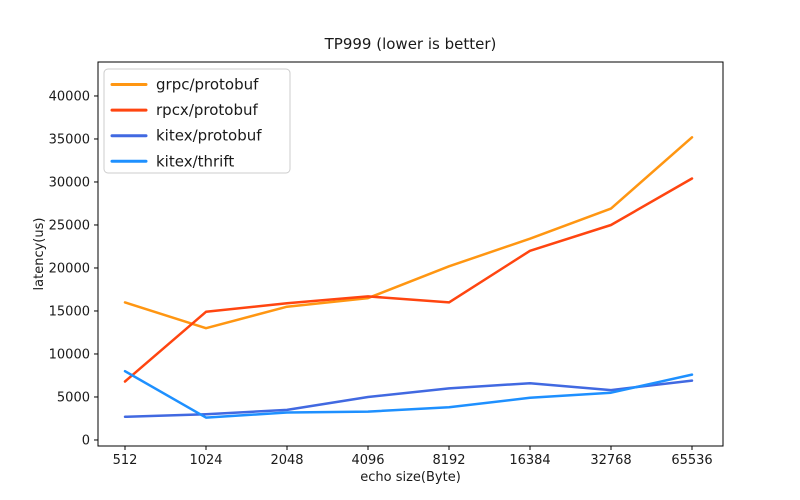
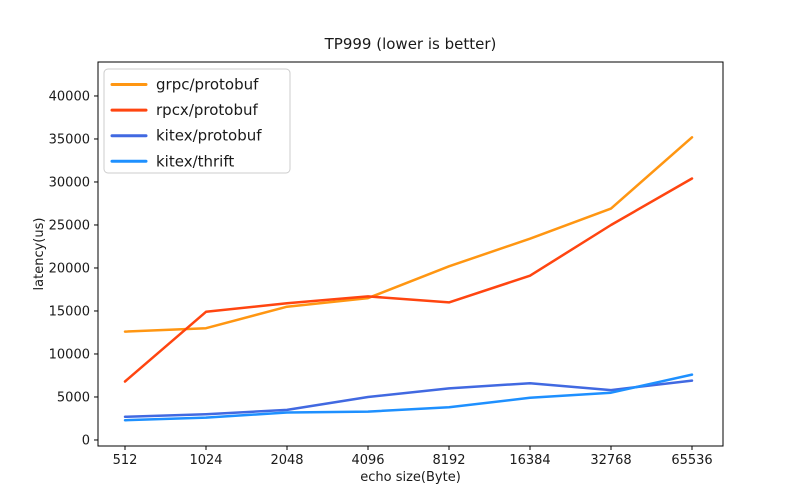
grpc/protobuf/512: 16000 -> 13000
kitex/thrift/512: 8000 -> 2000
rpcx/protobuf/16384: 22000 -> 19000
